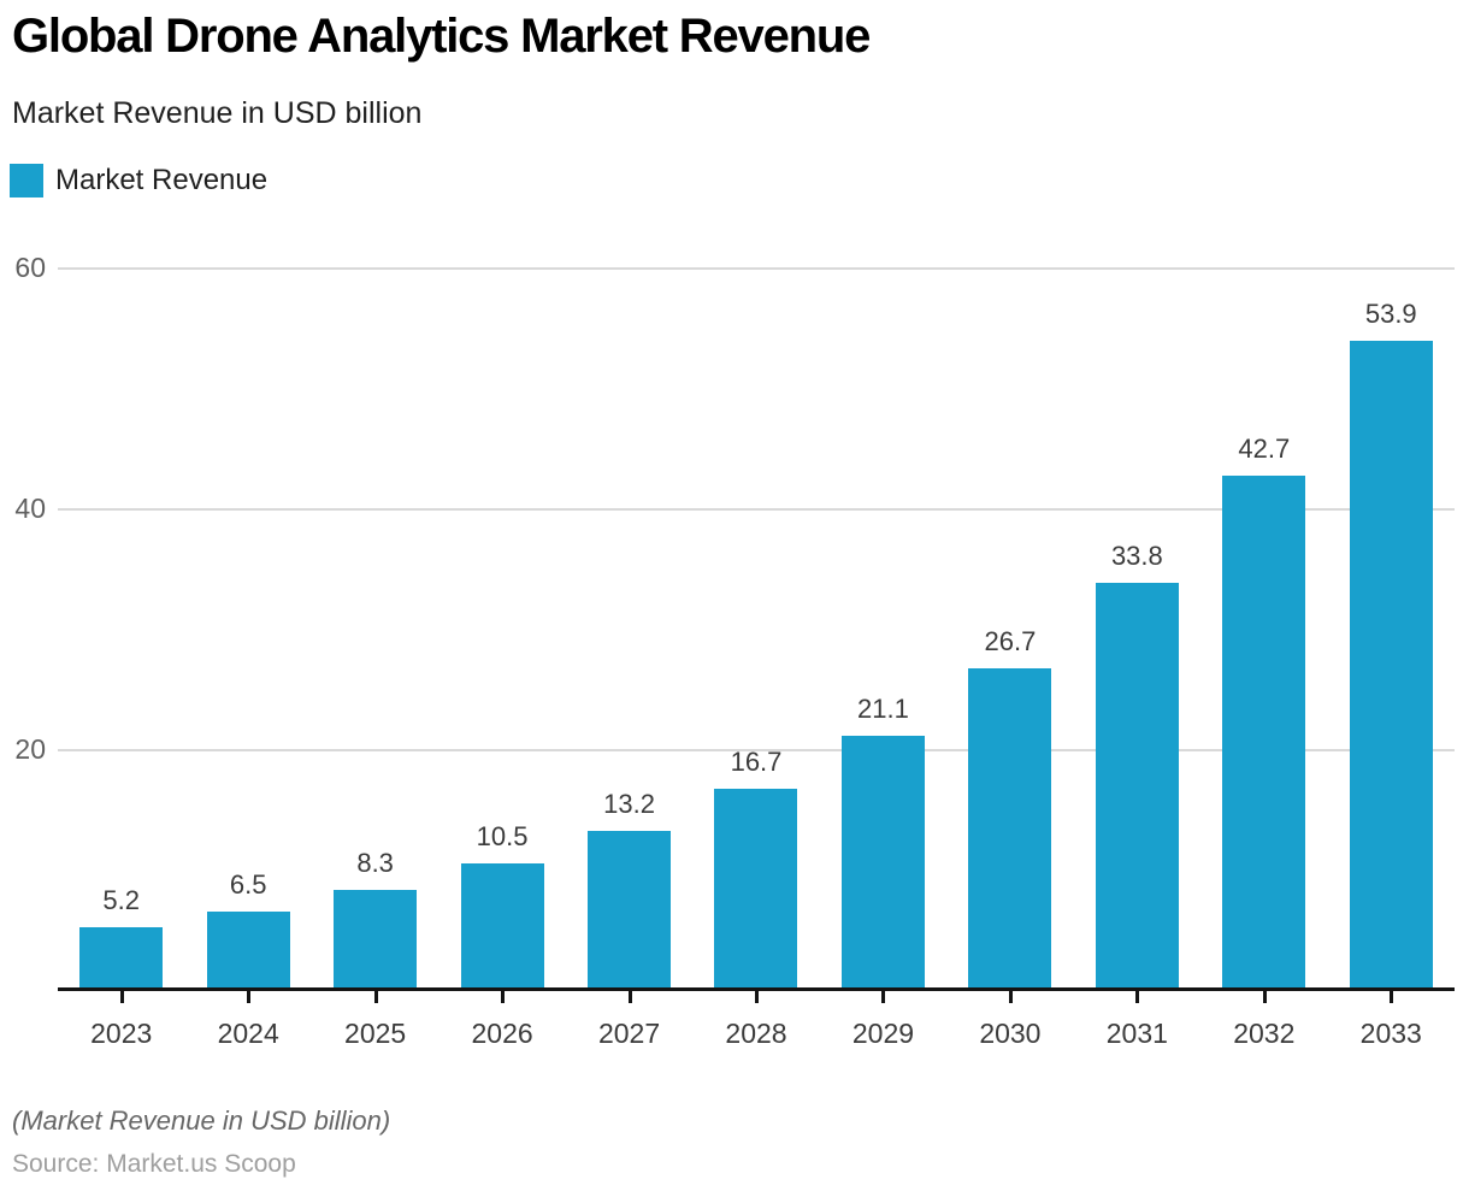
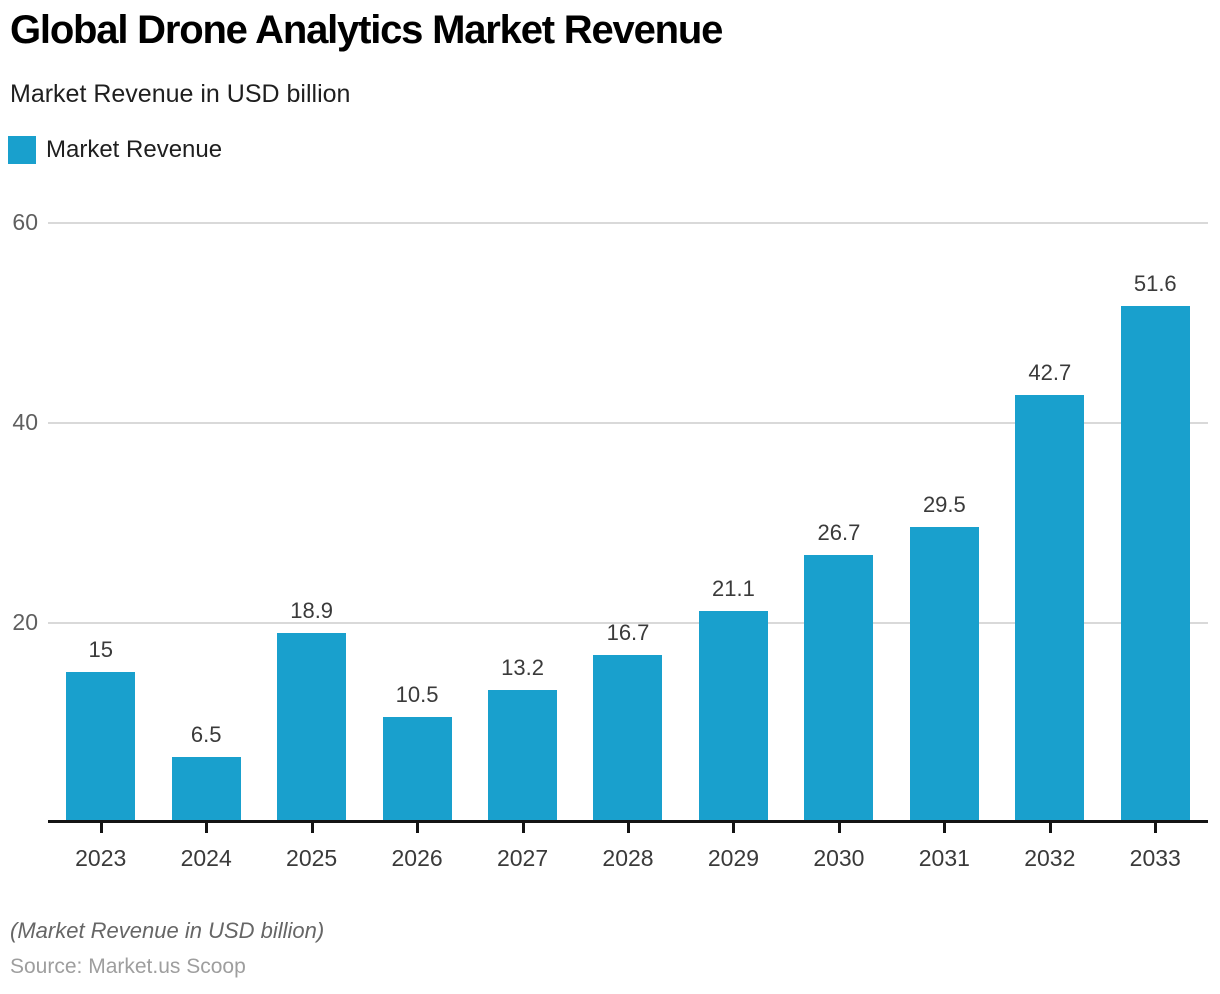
2023: 5.2 -> 15
2025: 8.3 -> 18.9
2031: 33.8 -> 29.5
2033: 53.9 -> 51.6
